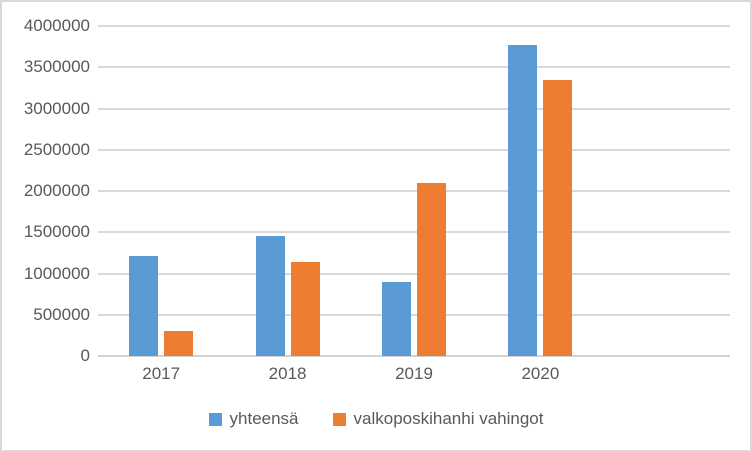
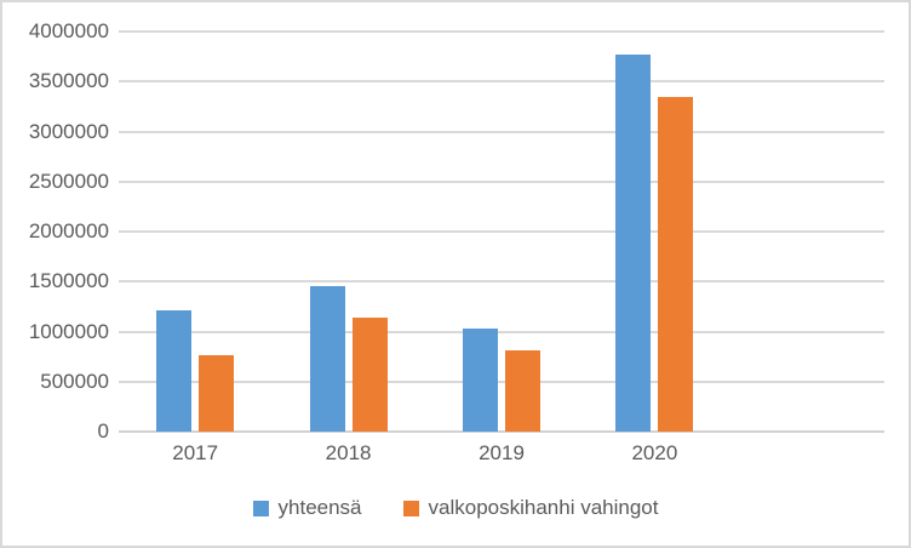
valkoposkihanhi vahingot/2017: 300000 -> 800000
yhteensä/2019: 900000 -> 1000000
valkoposkihanhi vahingot/2019: 2100000 -> 800000
